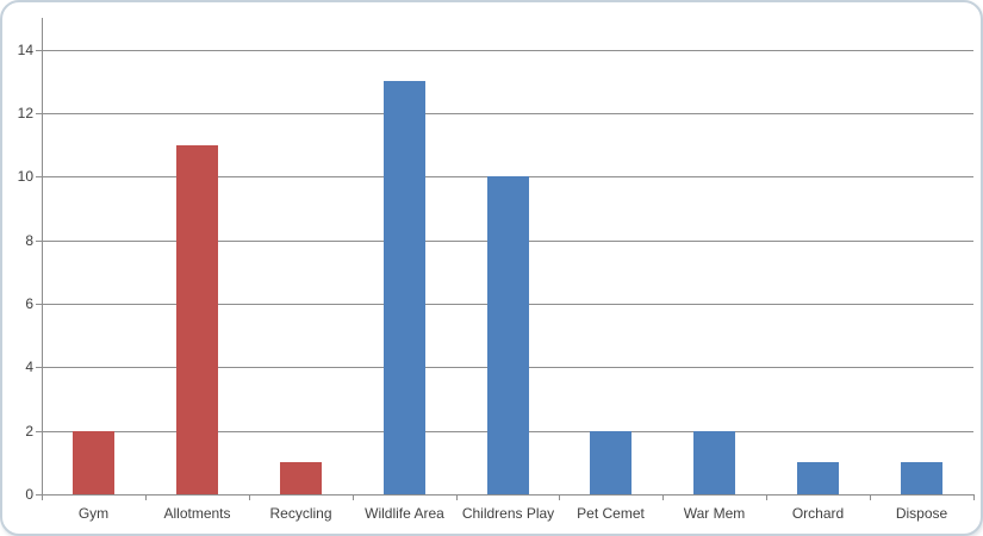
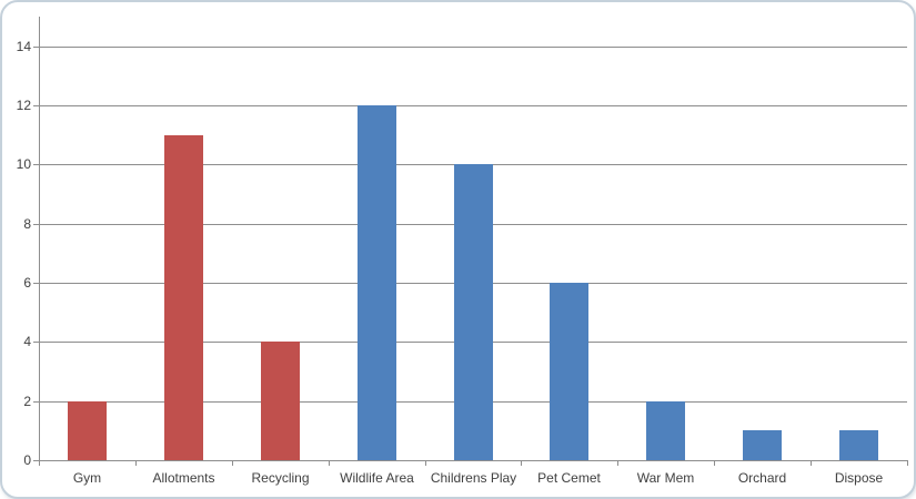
Recycling: 1 -> 4
Wildlife Area: 13 -> 12
Pet Cemet: 2 -> 6
